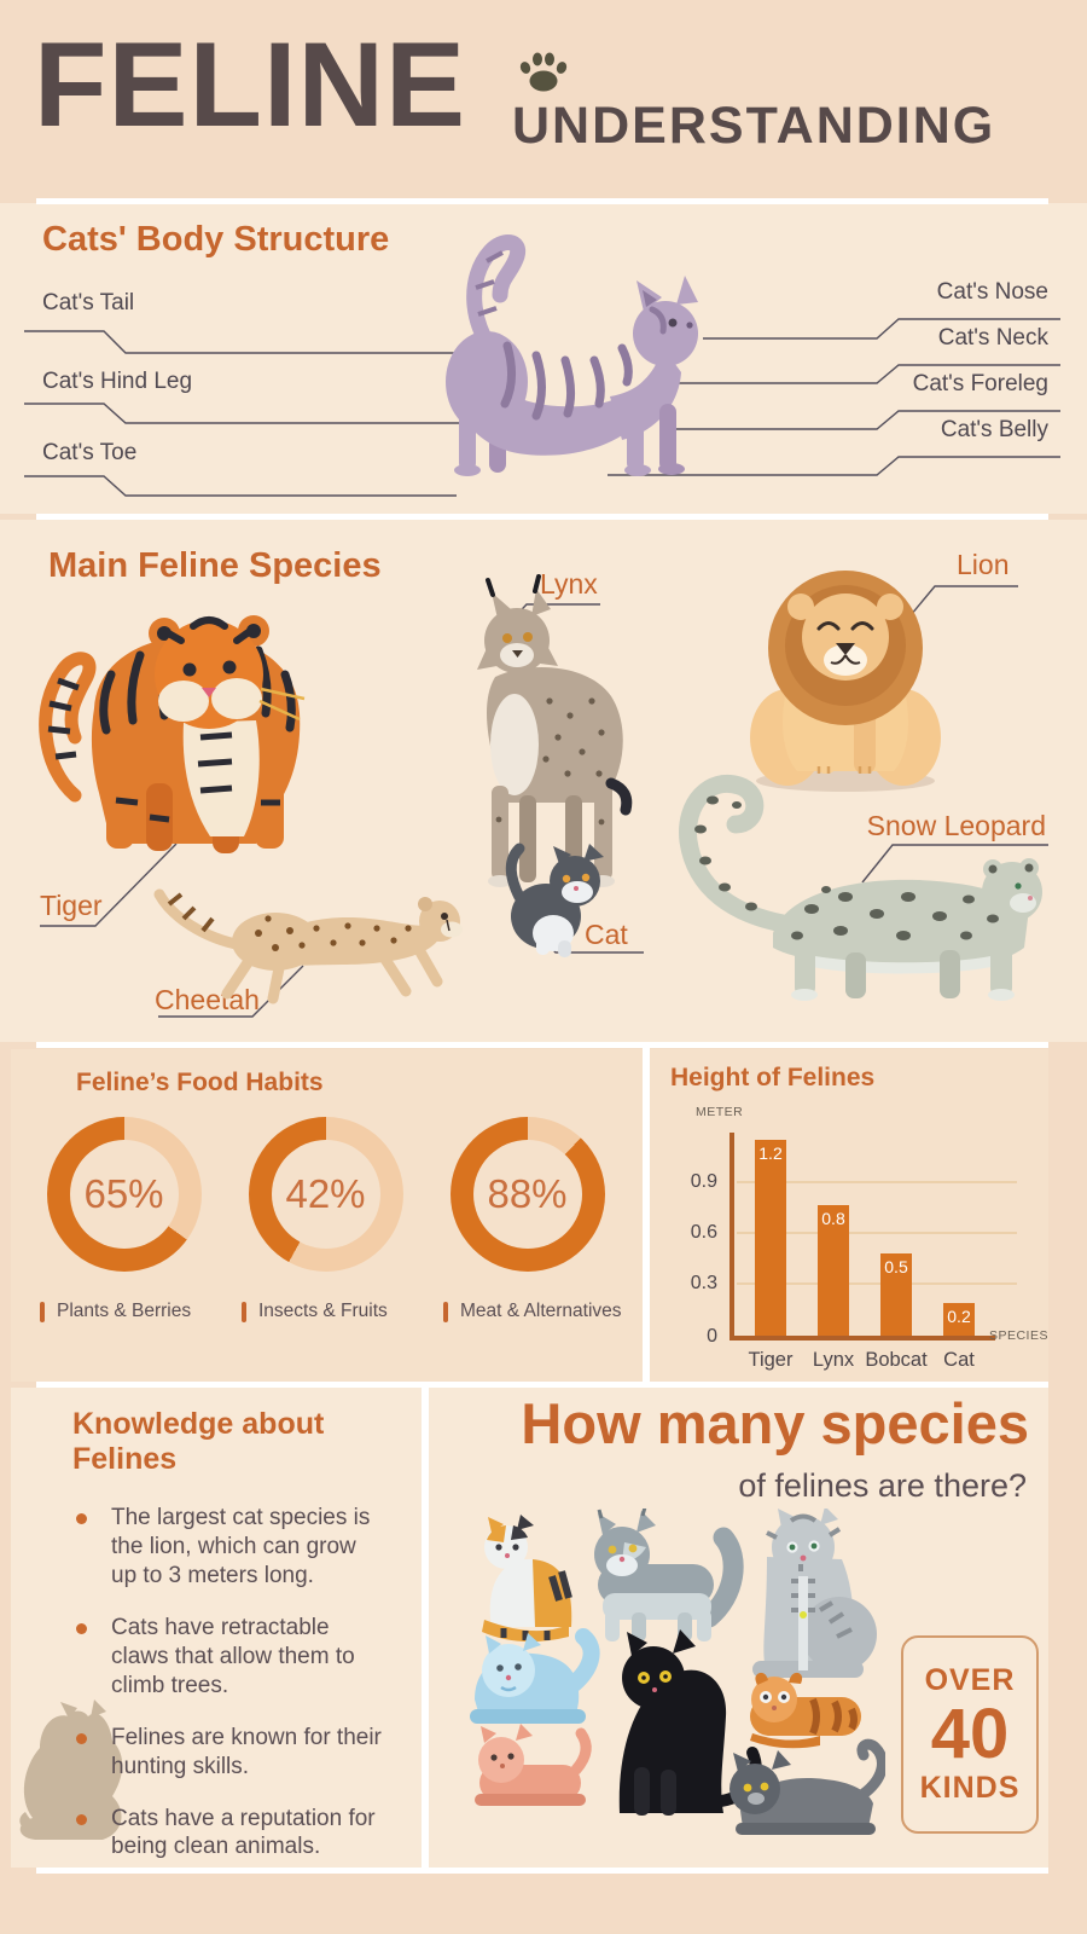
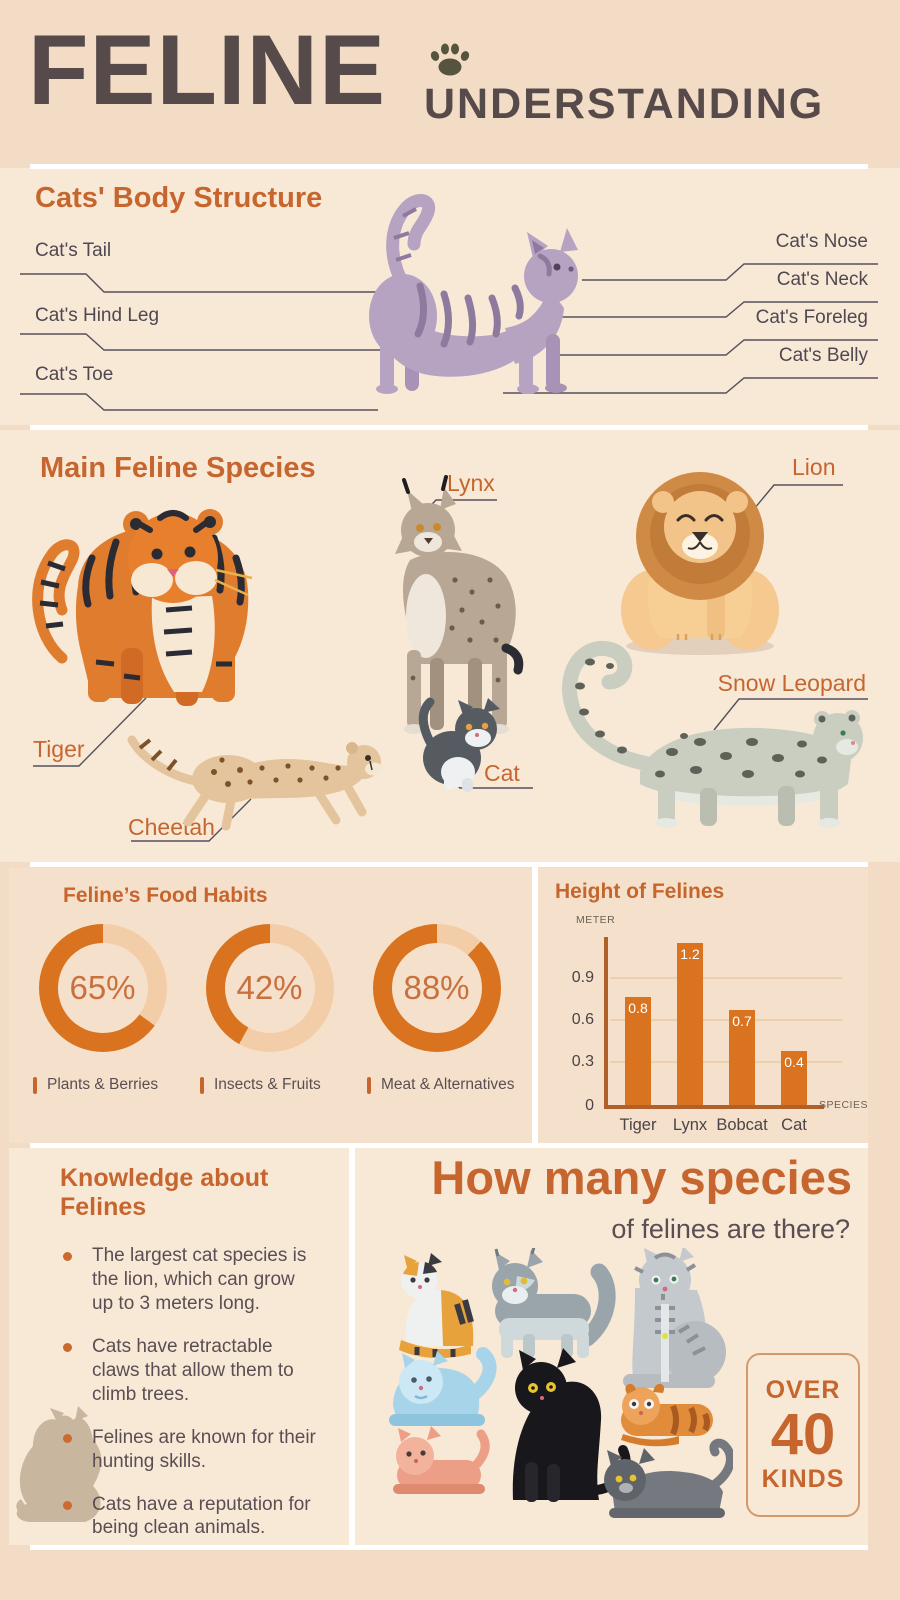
Height of Felines/Tiger: 1.2 -> 0.8
Height of Felines/Lynx: 0.8 -> 1.2
Height of Felines/Bobcat: 0.5 -> 0.7
Height of Felines/Cat: 0.2 -> 0.4
